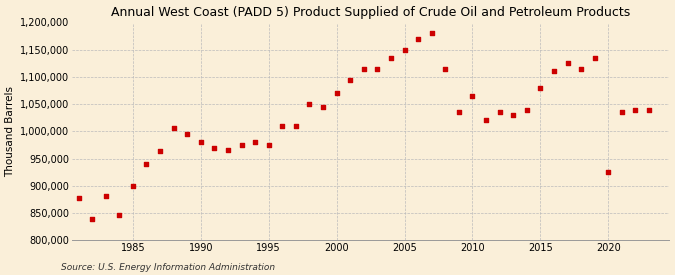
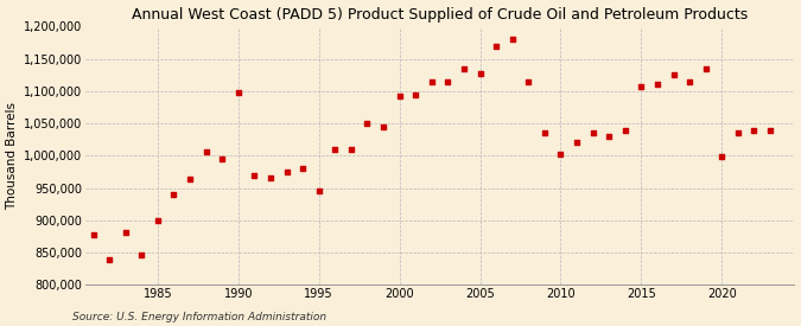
1990: 980,000 -> 1,098,000
1995: 975,000 -> 946,000
2000: 1,070,000 -> 1,092,000
2005: 1,150,000 -> 1,128,000
2010: 1,065,000 -> 1,002,000
2015: 1,080,000 -> 1,108,000
2020: 925,000 -> 998,000
